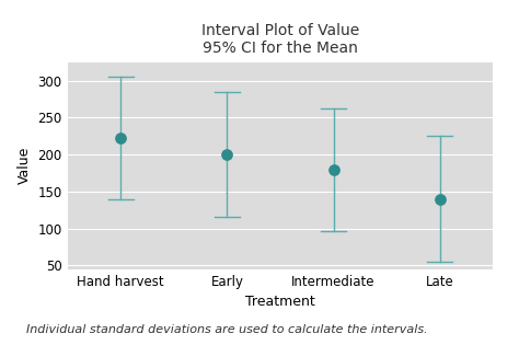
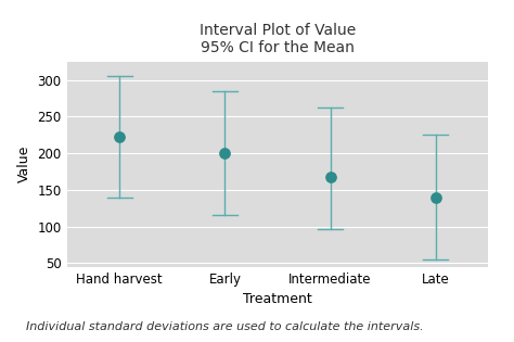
Intermediate: 180 -> 168
